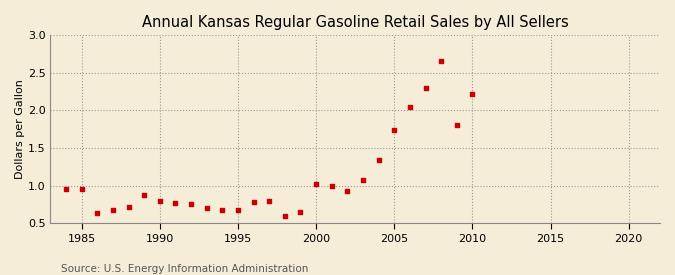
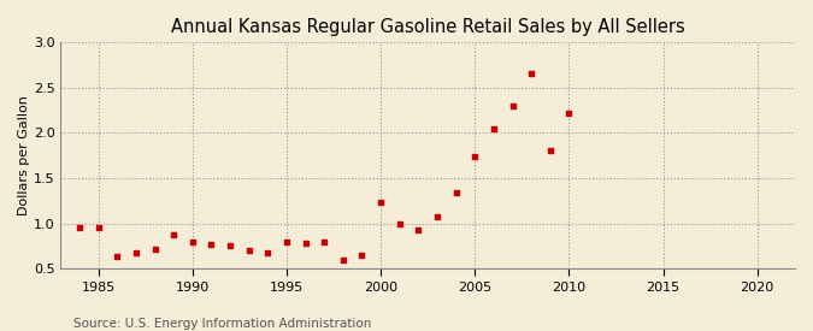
1995: 0.68 -> 0.80
2000: 1.02 -> 1.24
